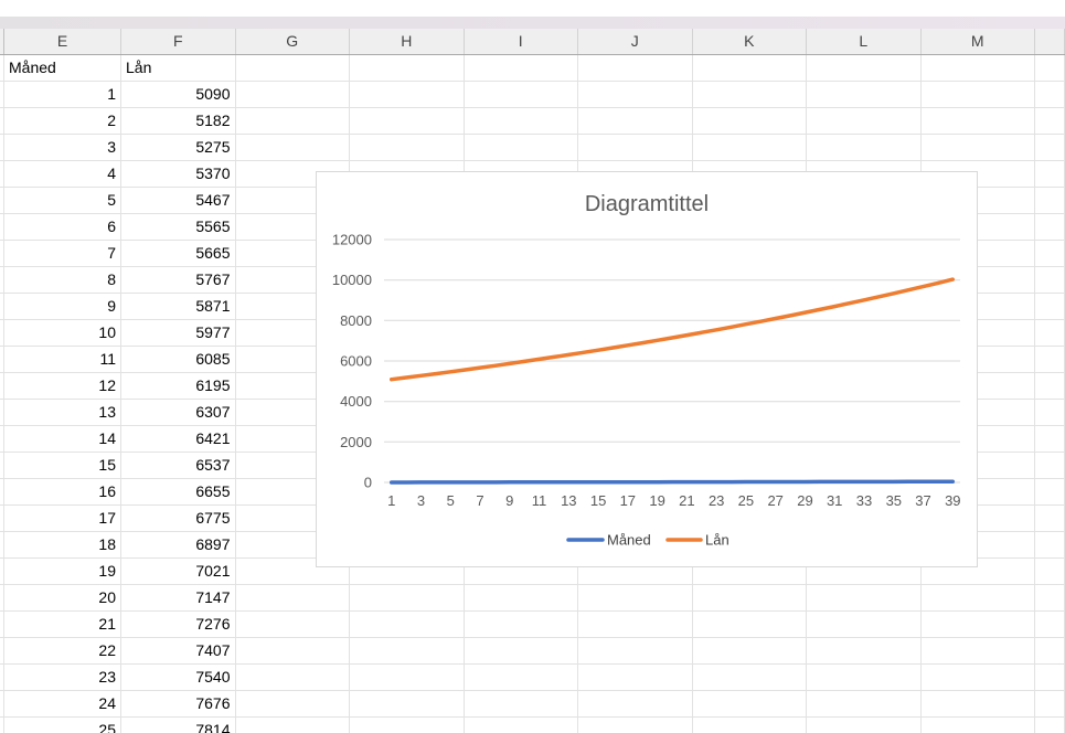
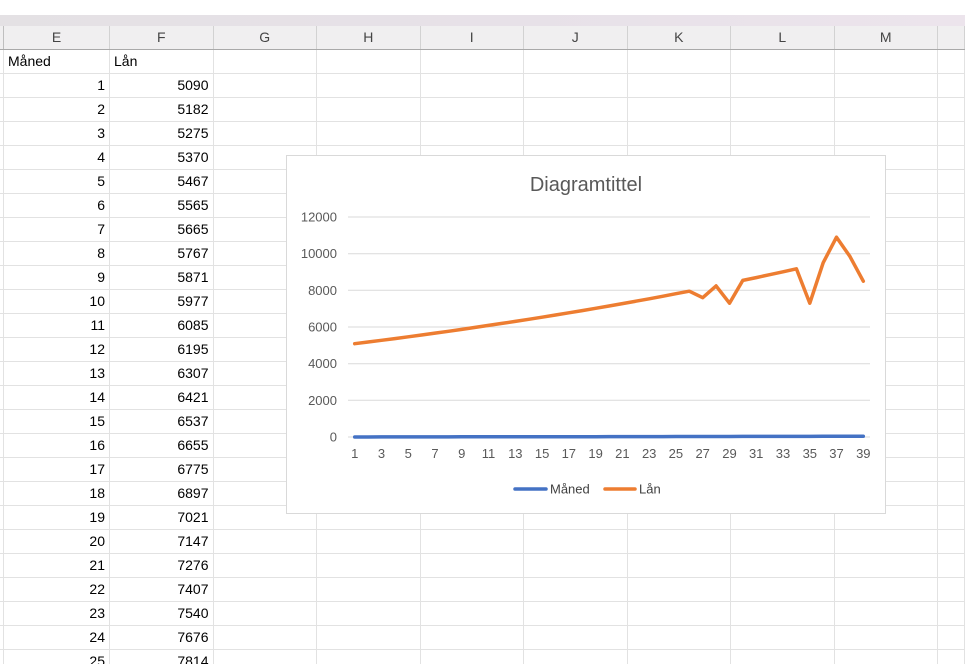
Lån/27: 8100 -> 7600
Lån/29: 8400 -> 7300
Lån/35: 9300 -> 7300
Lån/37: 9700 -> 10900
Lån/39: 10000 -> 8500
